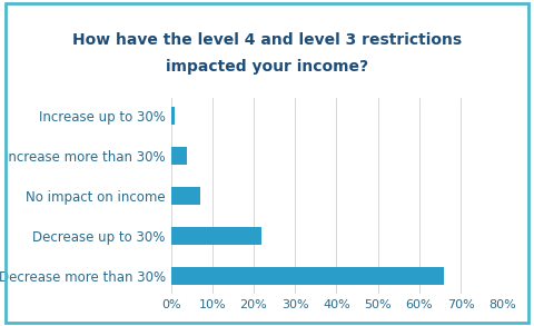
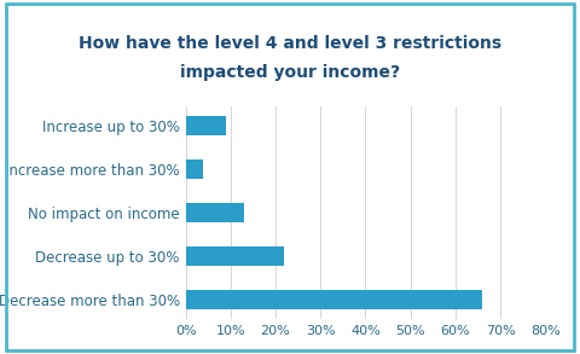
Increase up to 30%: 1% -> 9%
No impact on income: 7% -> 13%
